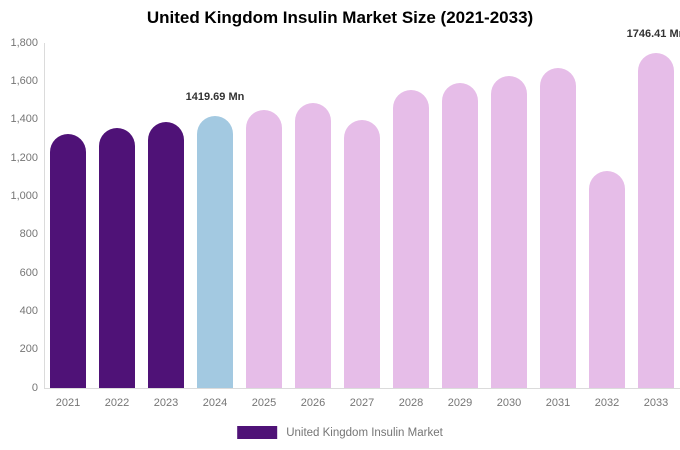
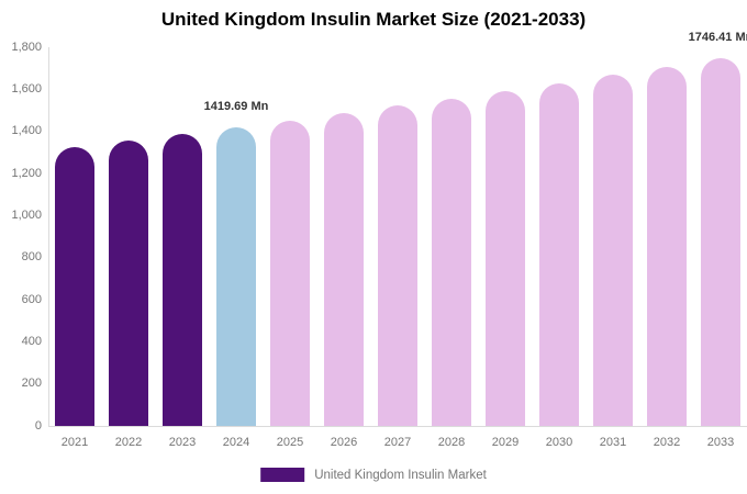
2027: 1400 -> 1520
2032: 1130 -> 1710
